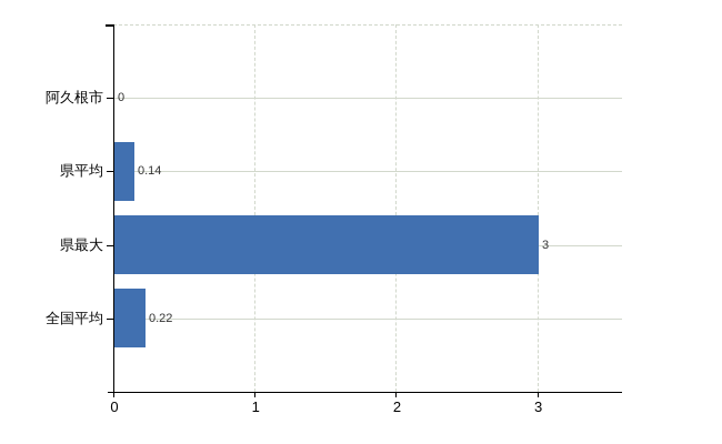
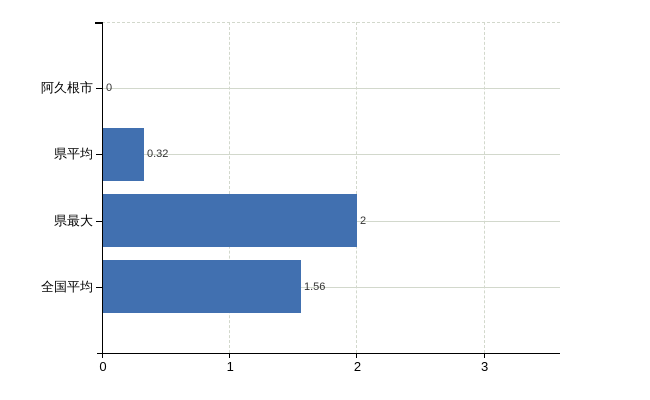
県平均: 0.14 -> 0.32
県最大: 3 -> 2
全国平均: 0.22 -> 1.56
